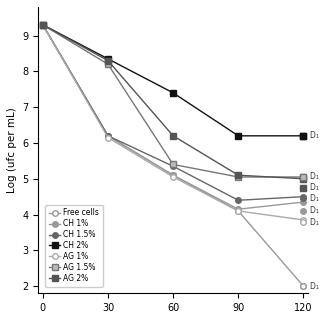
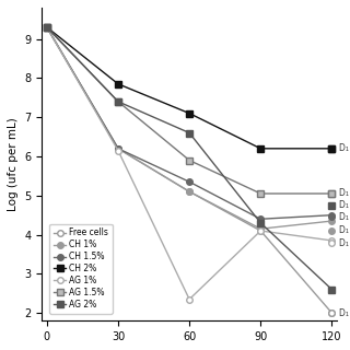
CH 2%/30: 8.35 -> 7.85
AG 1.5%/30: 8.20 -> 7.40
AG 2%/30: 8.3 -> 7.4
CH 2%/60: 7.40 -> 7.10
AG 1%/60: 5.05 -> 2.35
AG 1.5%/60: 5.40 -> 5.90
AG 2%/60: 6.2 -> 6.6
AG 2%/90: 5.1 -> 4.3
AG 2%/120: 5.0 -> 2.6
